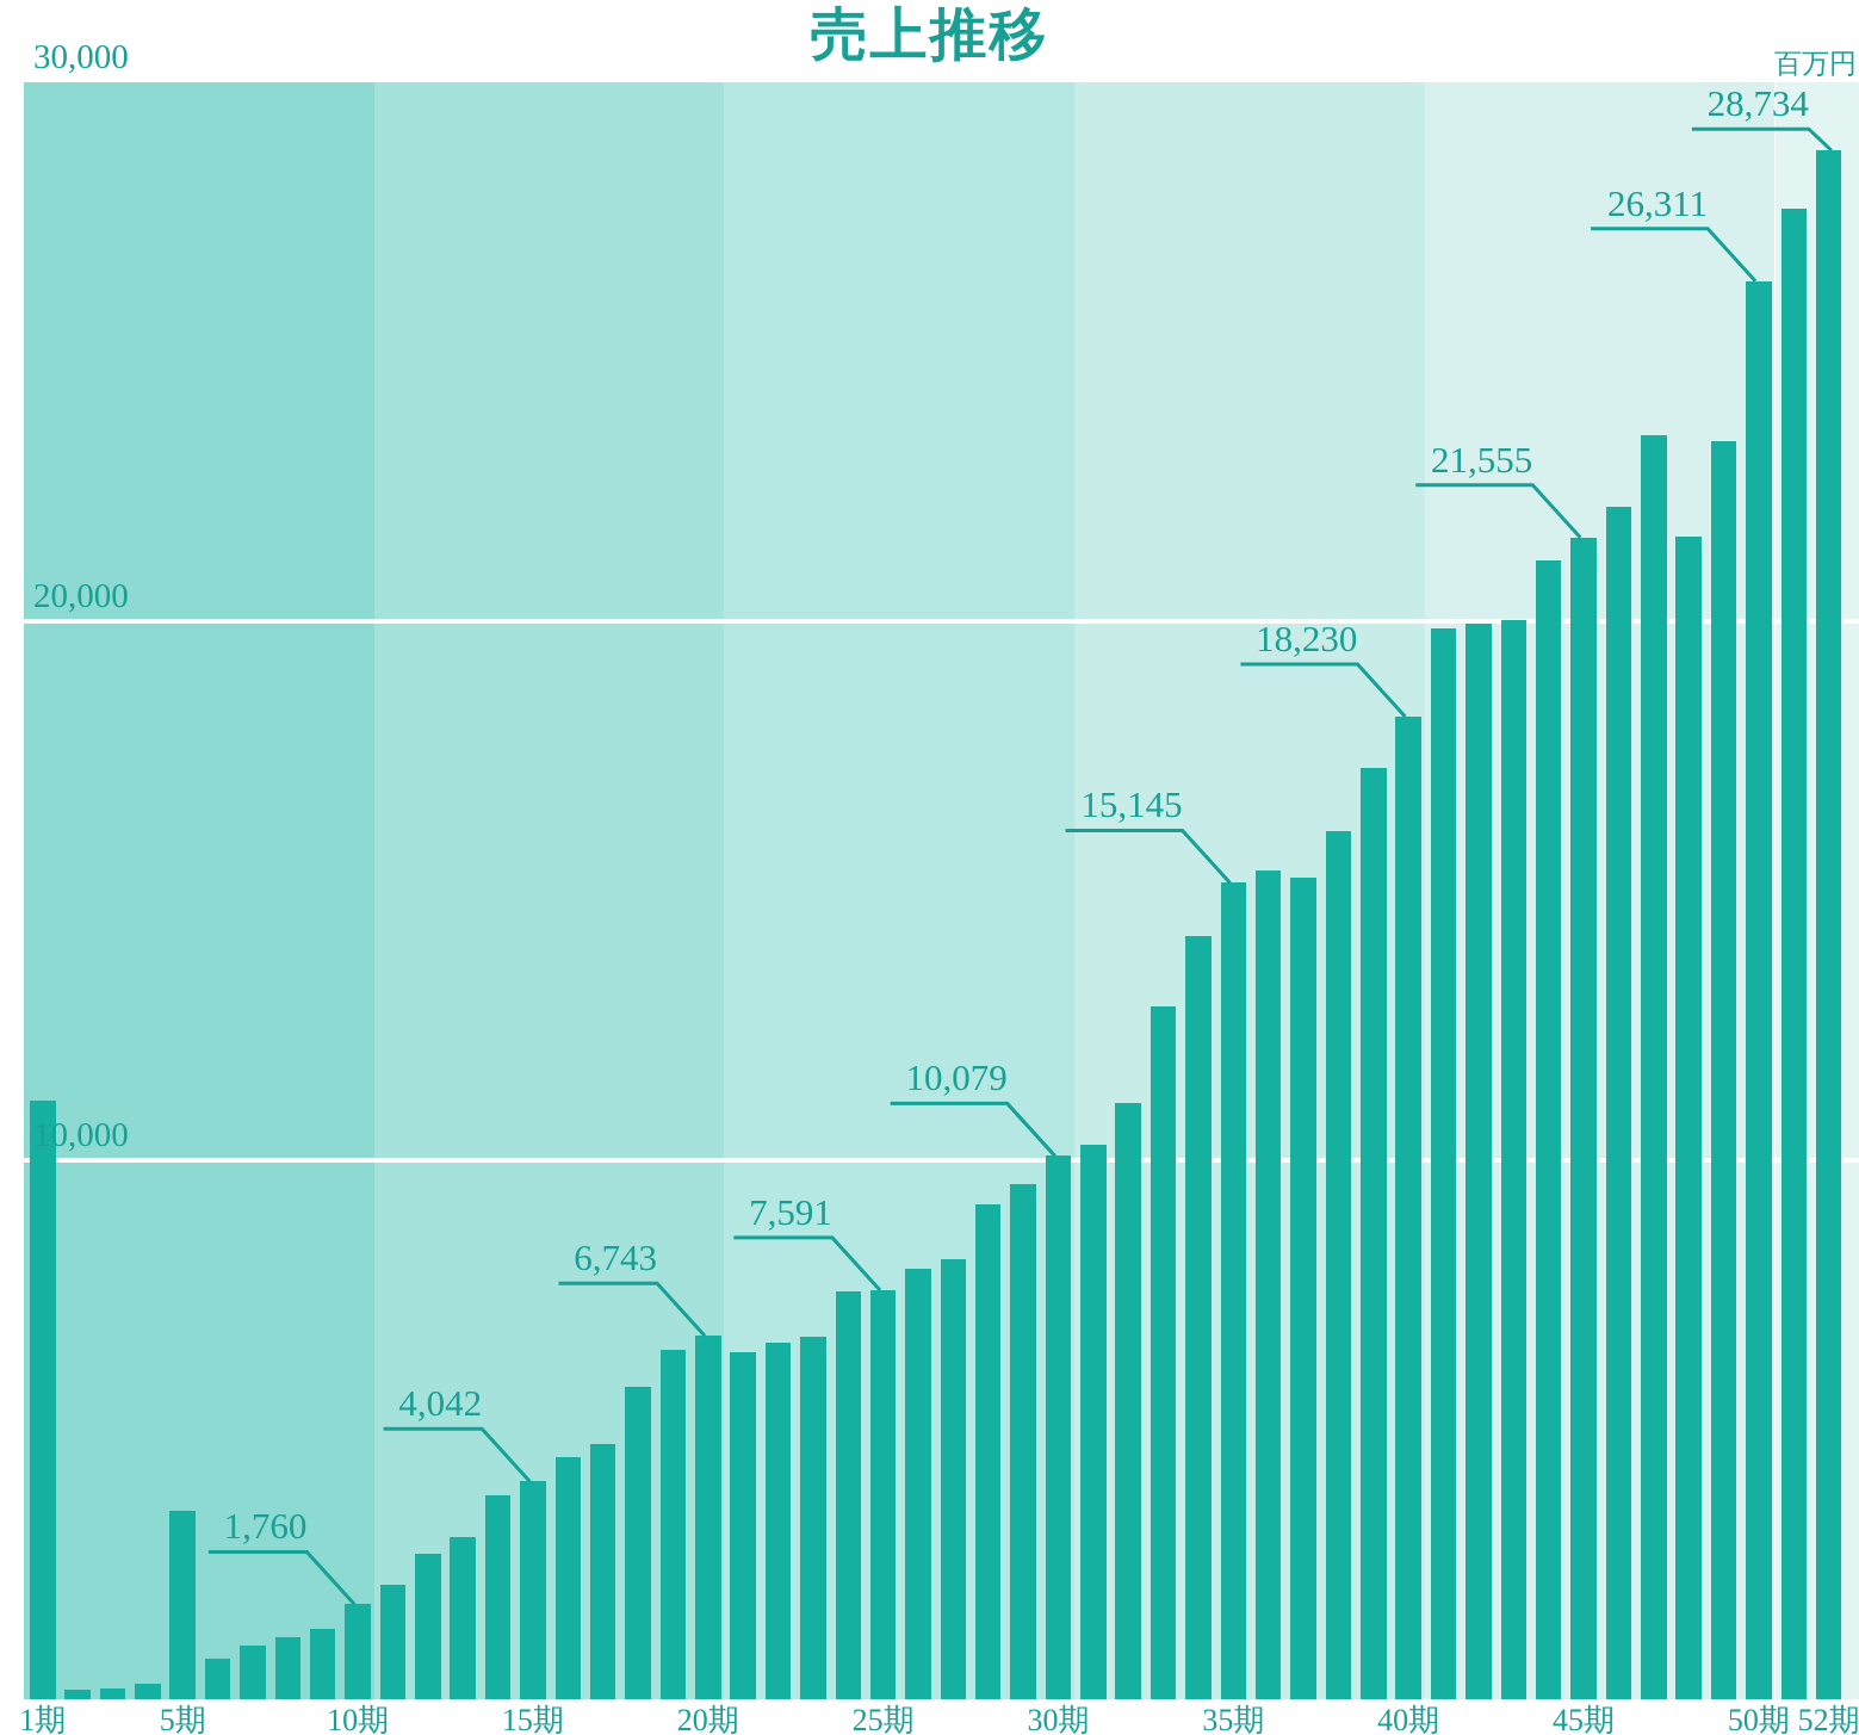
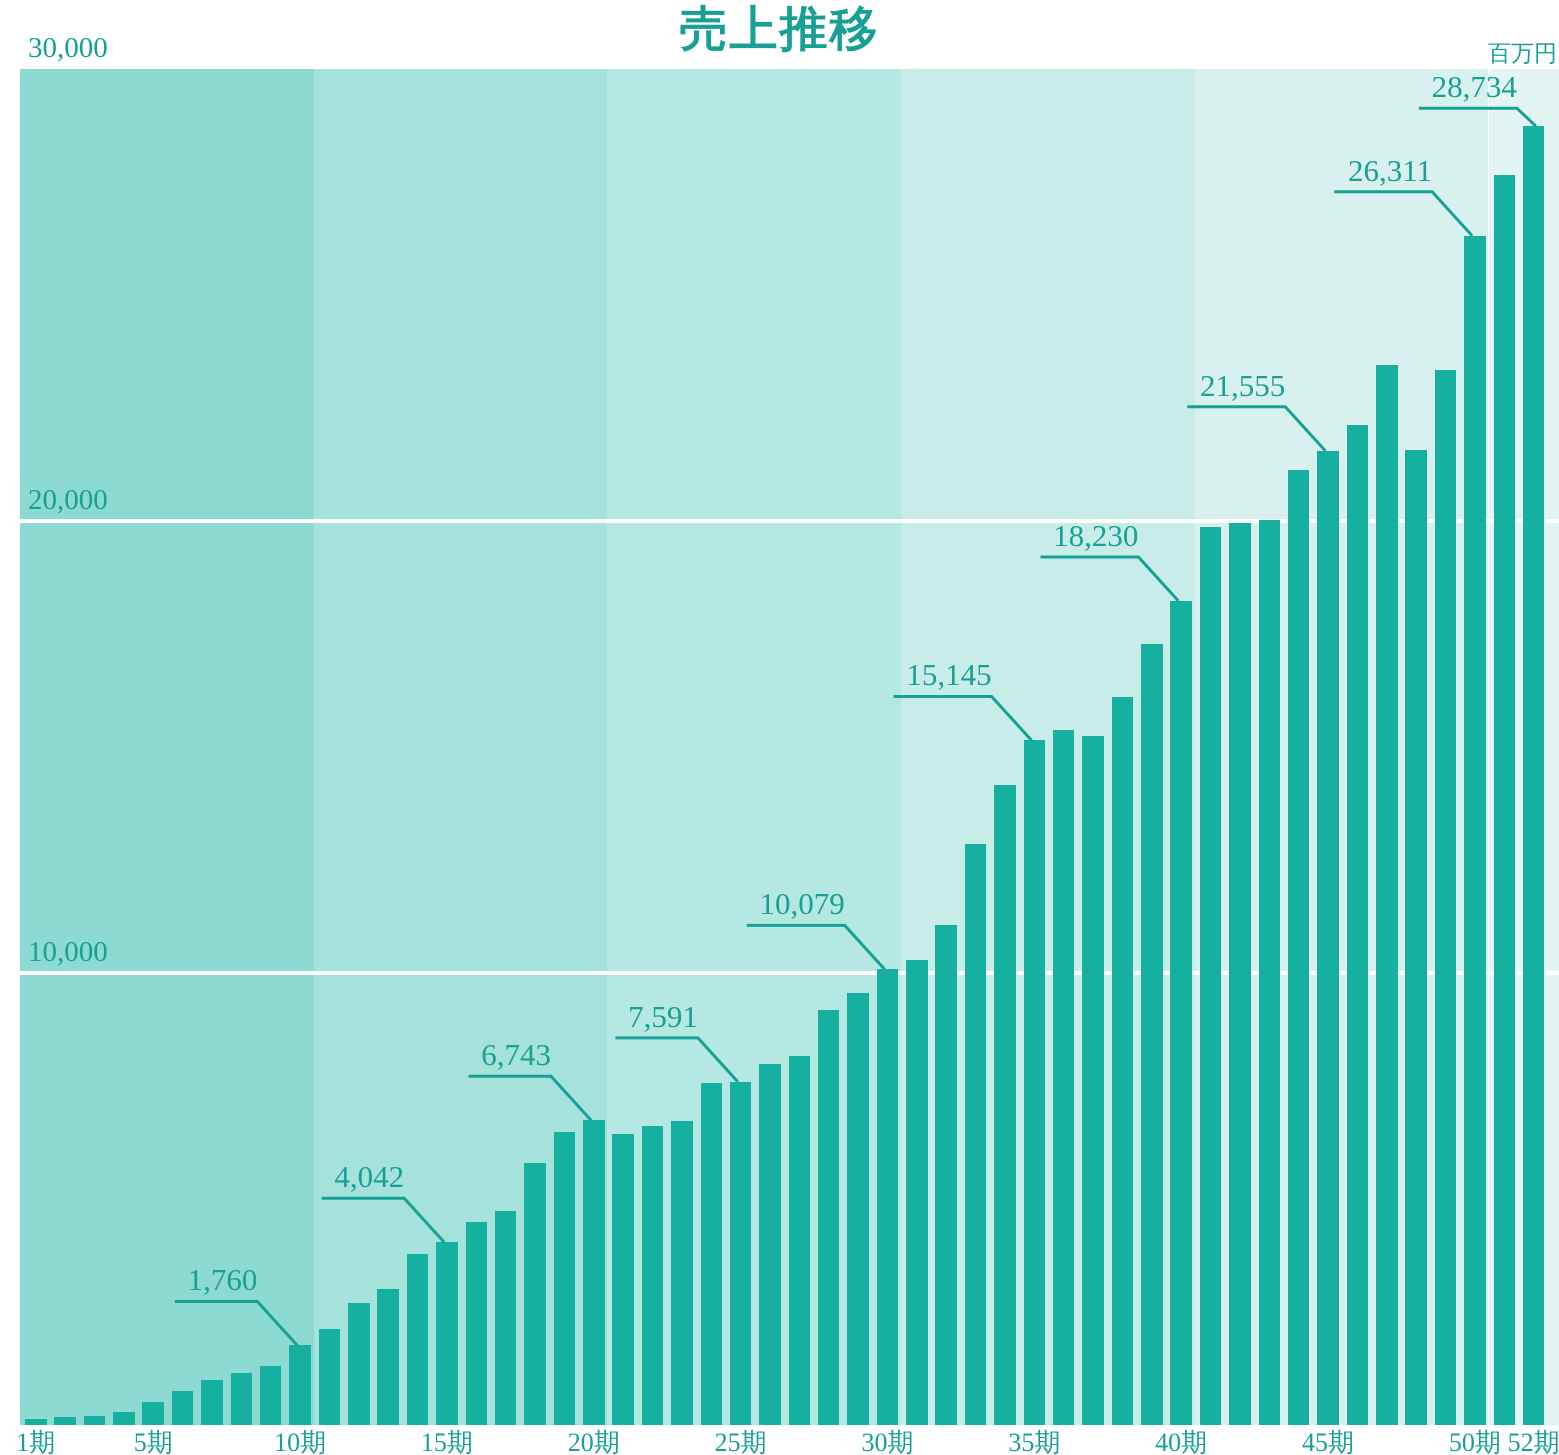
1期: 11100 -> 100
5期: 3500 -> 500
